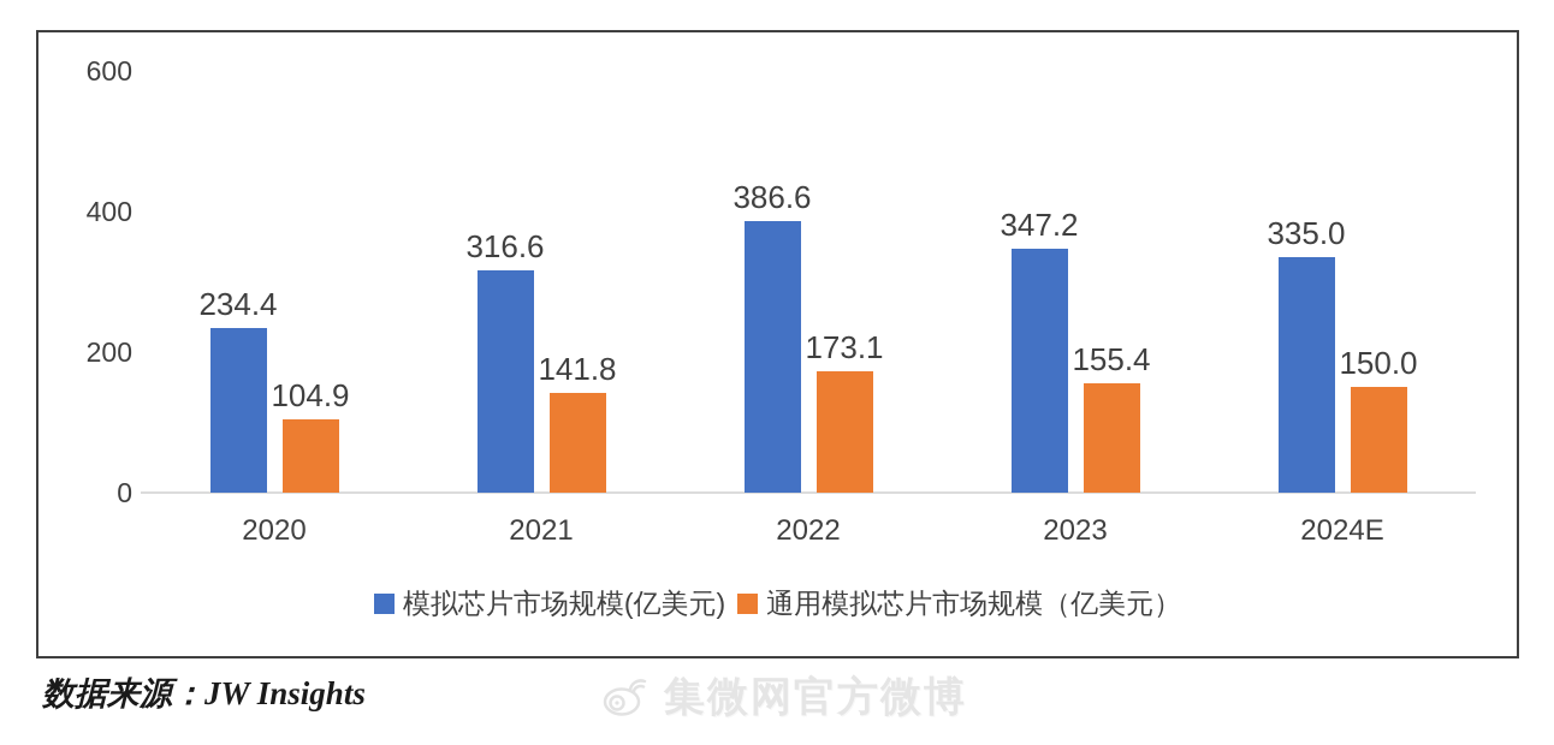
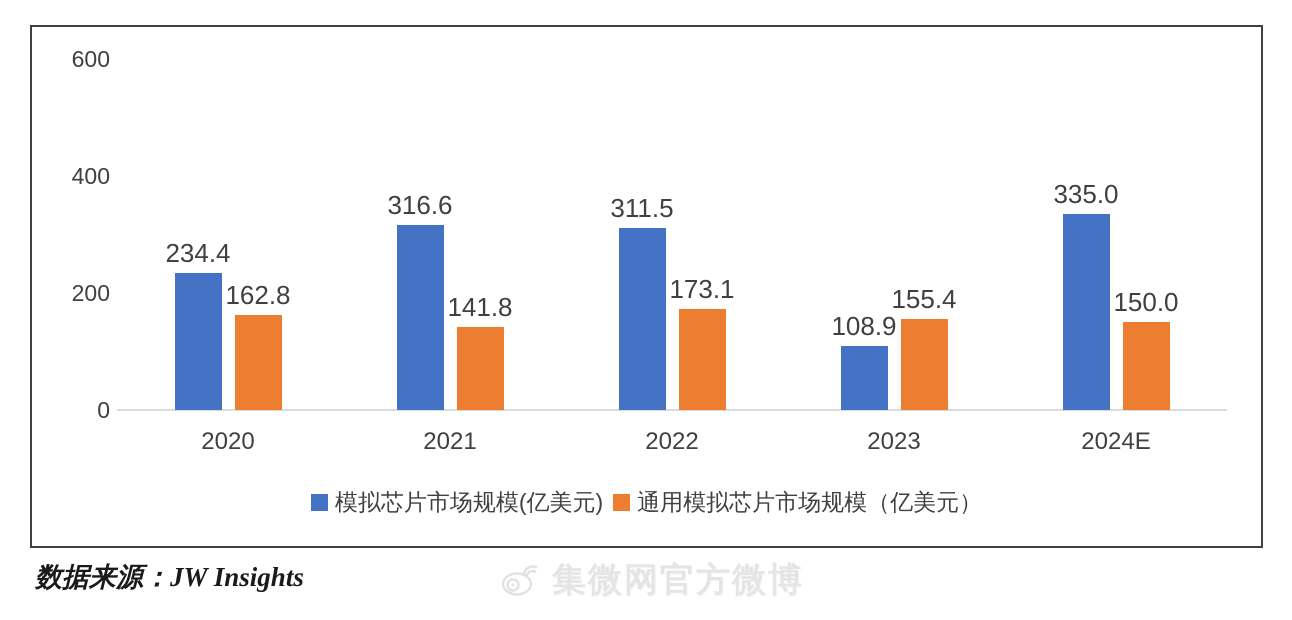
通用模拟芯片市场规模（亿美元）/2020: 104.9 -> 162.8
模拟芯片市场规模(亿美元)/2022: 386.6 -> 311.5
模拟芯片市场规模(亿美元)/2023: 347.2 -> 108.9
